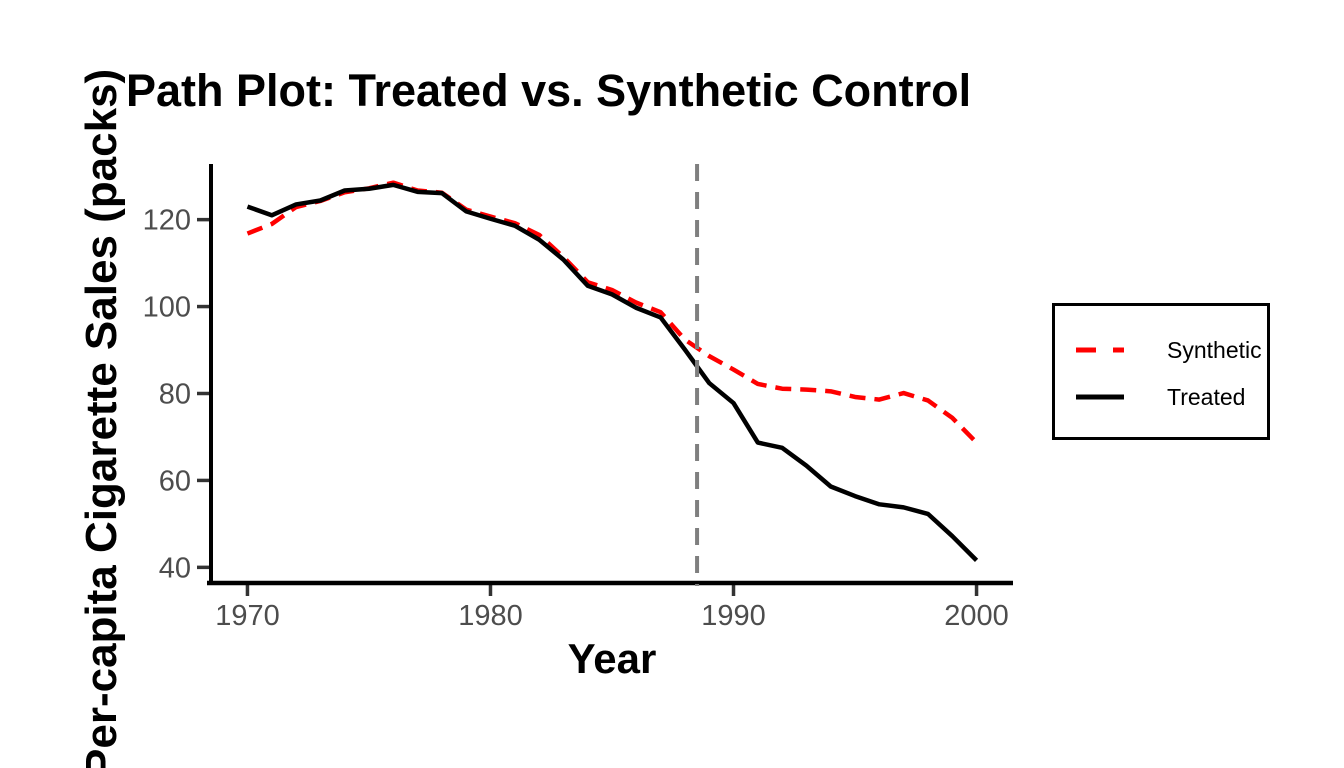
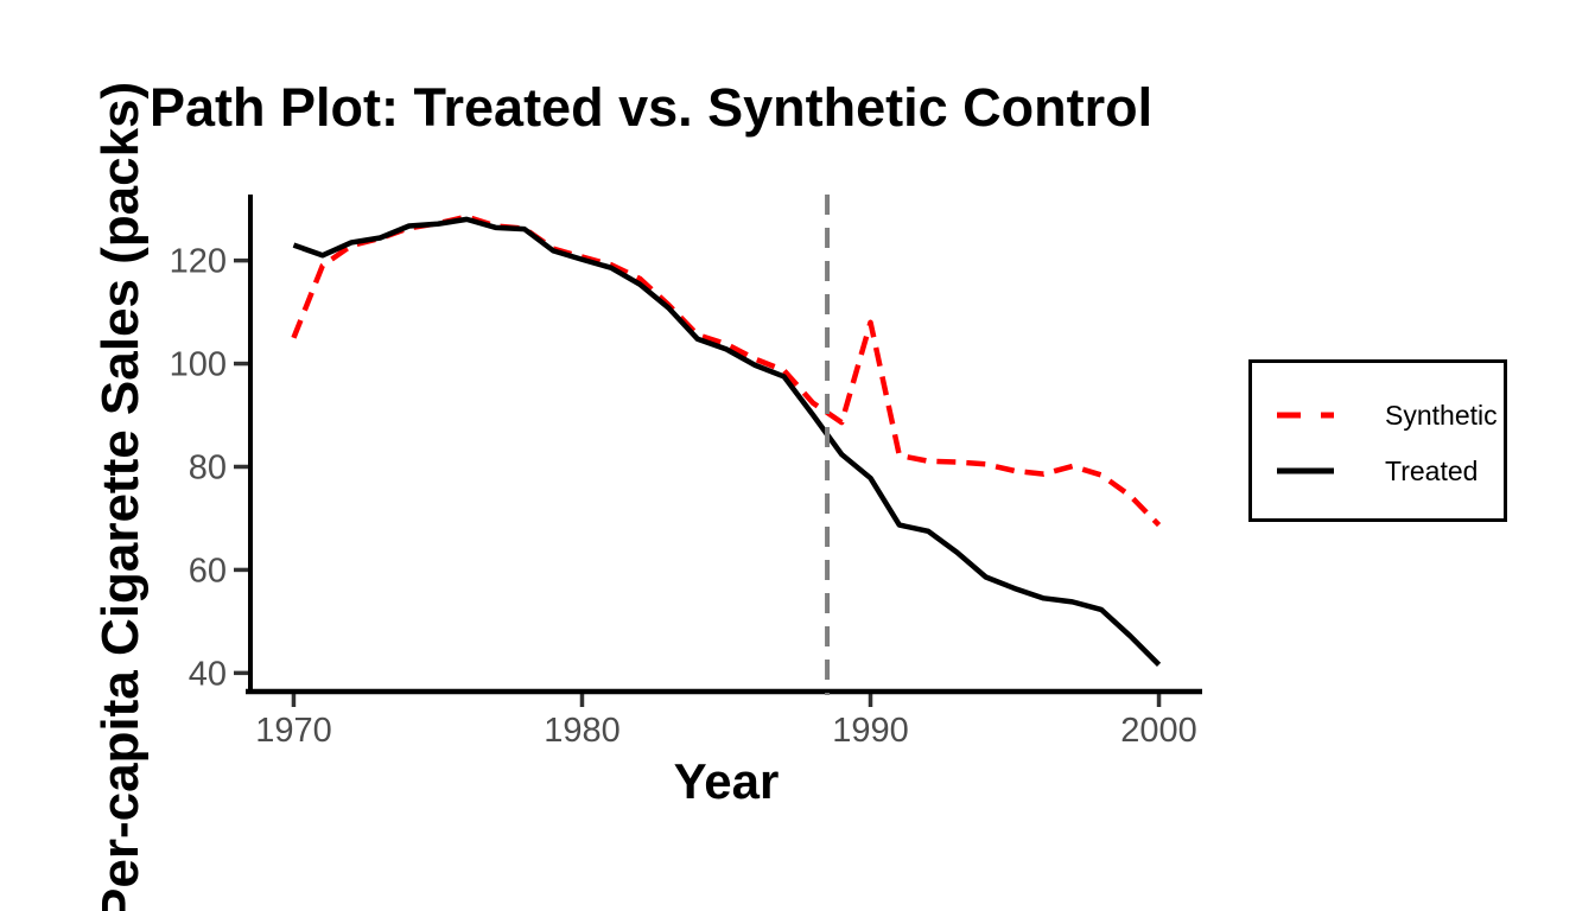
Synthetic/1970: 117 -> 105
Synthetic/1990: 86 -> 108
